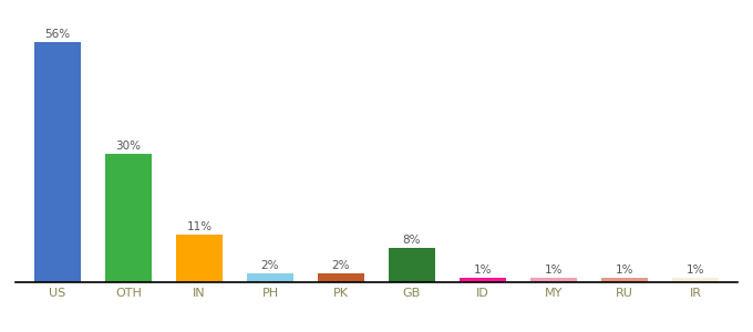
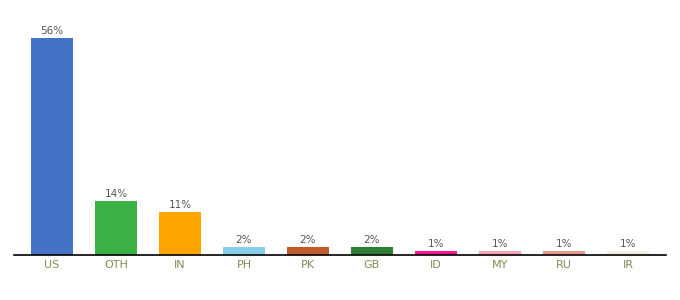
OTH: 30% -> 14%
GB: 8% -> 2%
